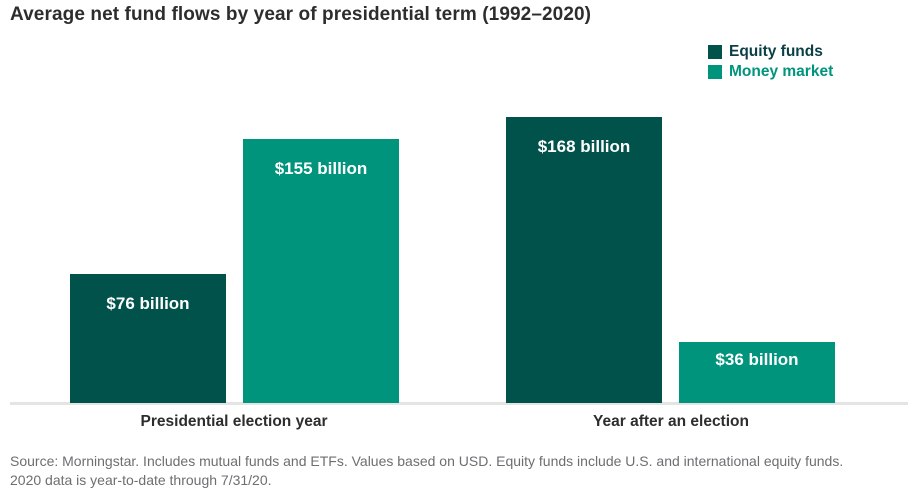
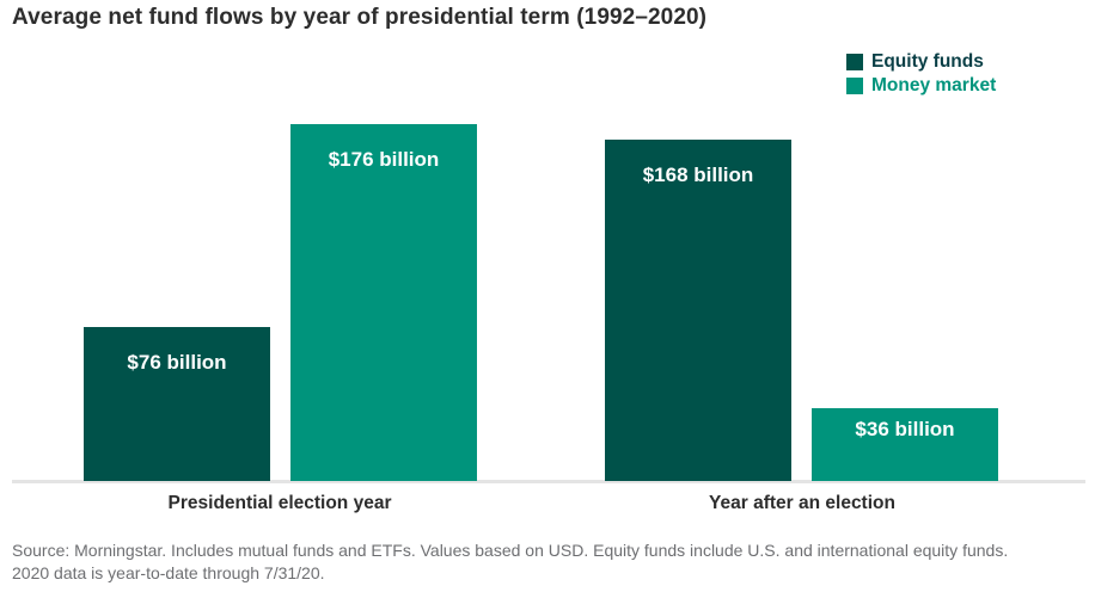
Money market/Presidential election year: $155 -> $176
